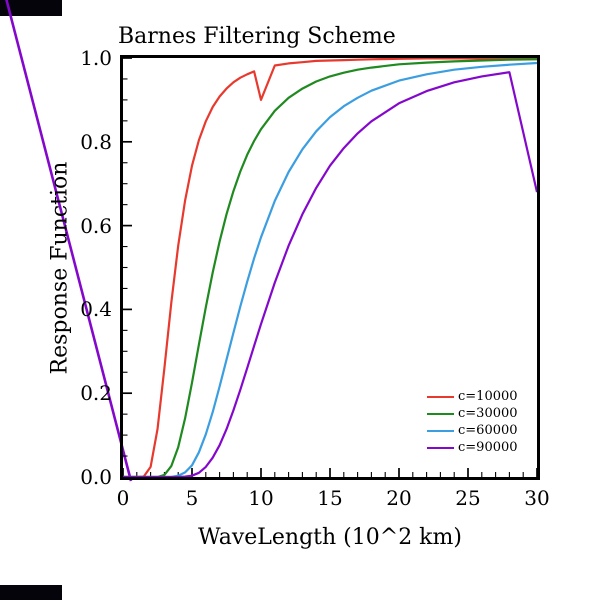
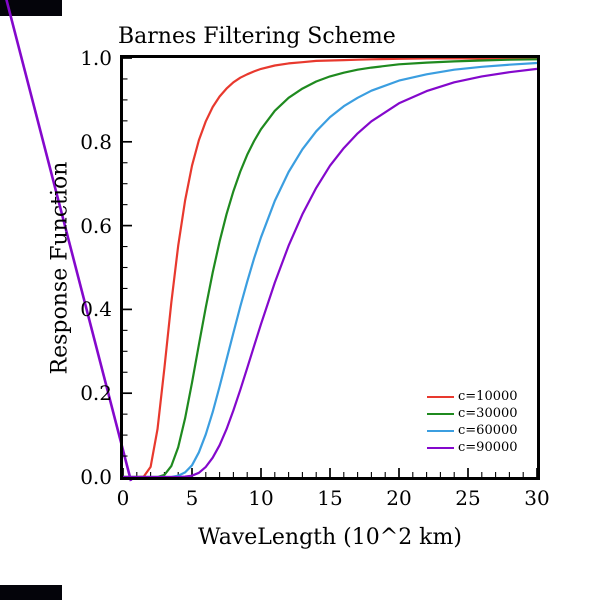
c=10000/10: 0.90 -> 0.97
c=90000/30: 0.68 -> 0.97
